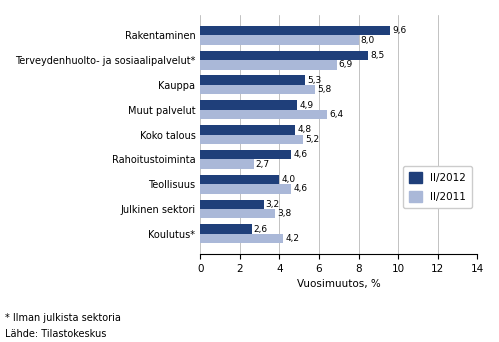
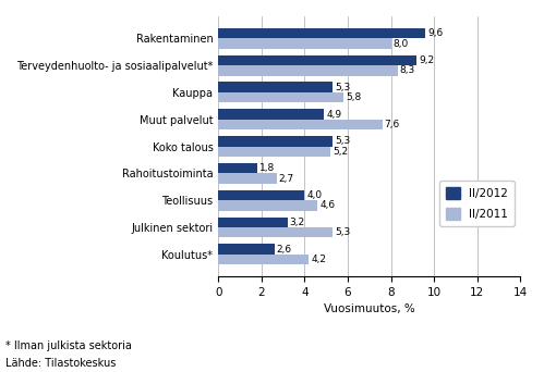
II/2012/Terveydenhuolto- ja sosiaalipalvelut*: 8,5 -> 9,2
II/2011/Terveydenhuolto- ja sosiaalipalvelut*: 6,9 -> 8,3
II/2011/Muut palvelut: 6,4 -> 7,6
II/2012/Koko talous: 4,8 -> 5,3
II/2012/Rahoitustoiminta: 4,6 -> 1,8
II/2011/Julkinen sektori: 3,8 -> 5,3
